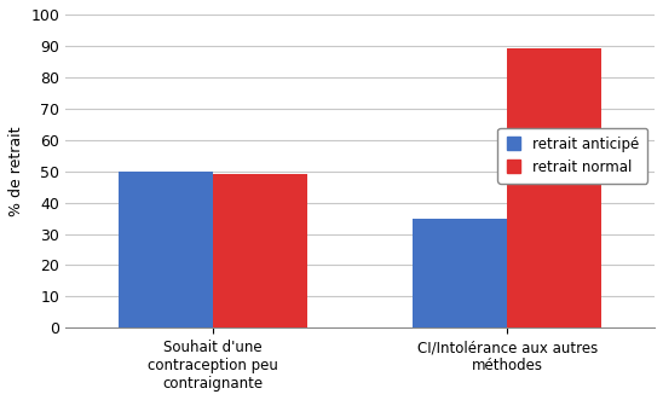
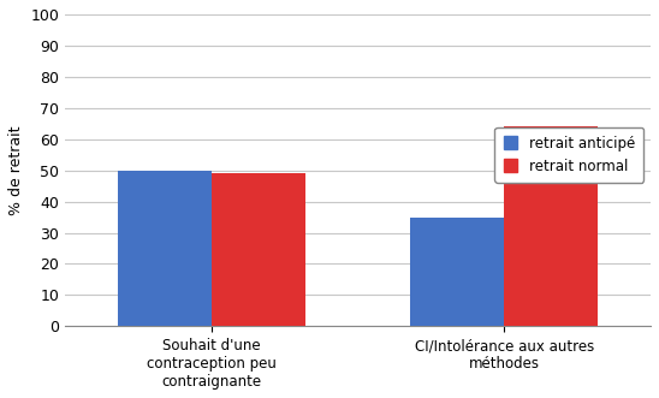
retrait normal/CI/Intolérance aux autres méthodes: 89 -> 64
